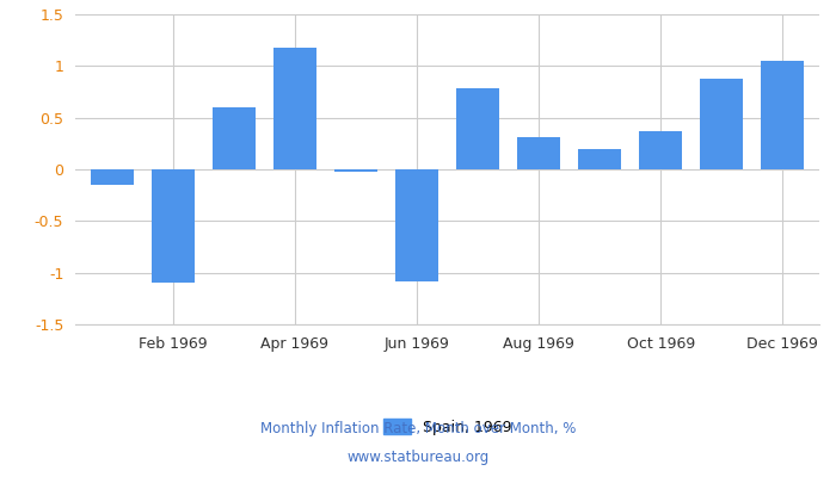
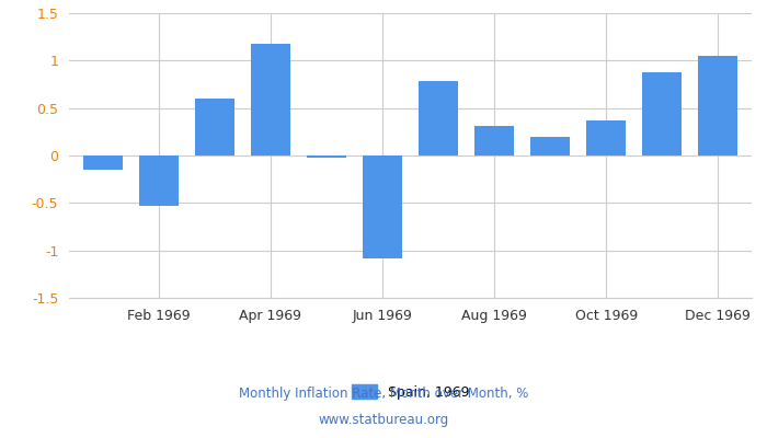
Feb 1969: -1.10 -> -0.53
